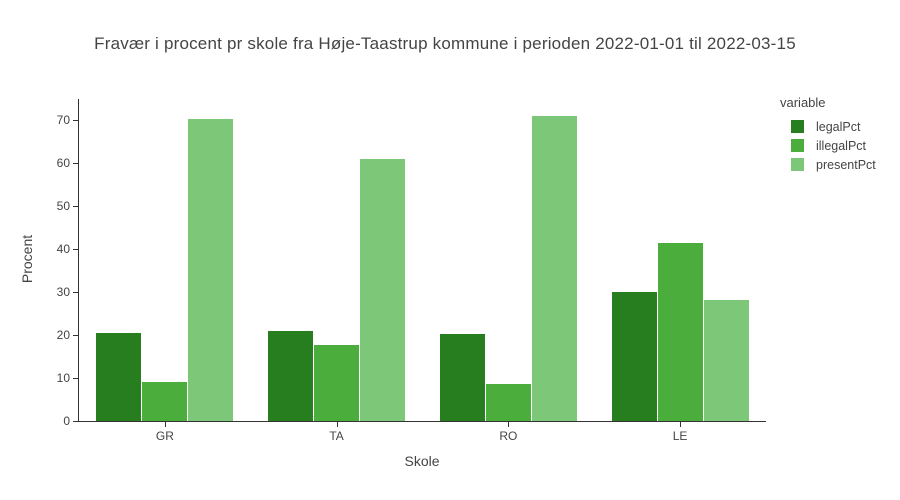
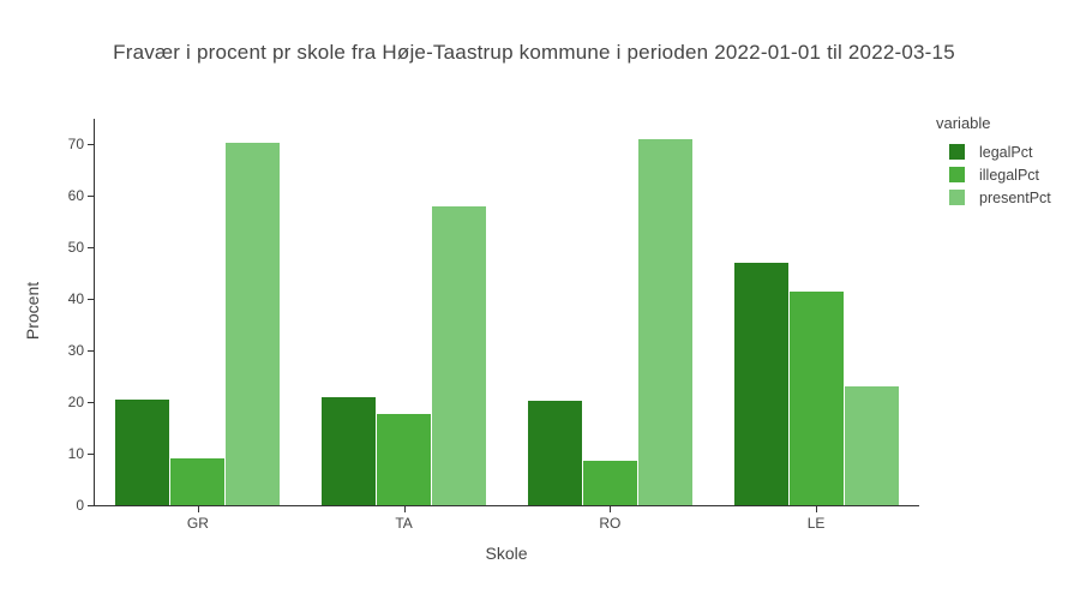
presentPct/TA: 61 -> 58
legalPct/LE: 30 -> 47
presentPct/LE: 28 -> 23
